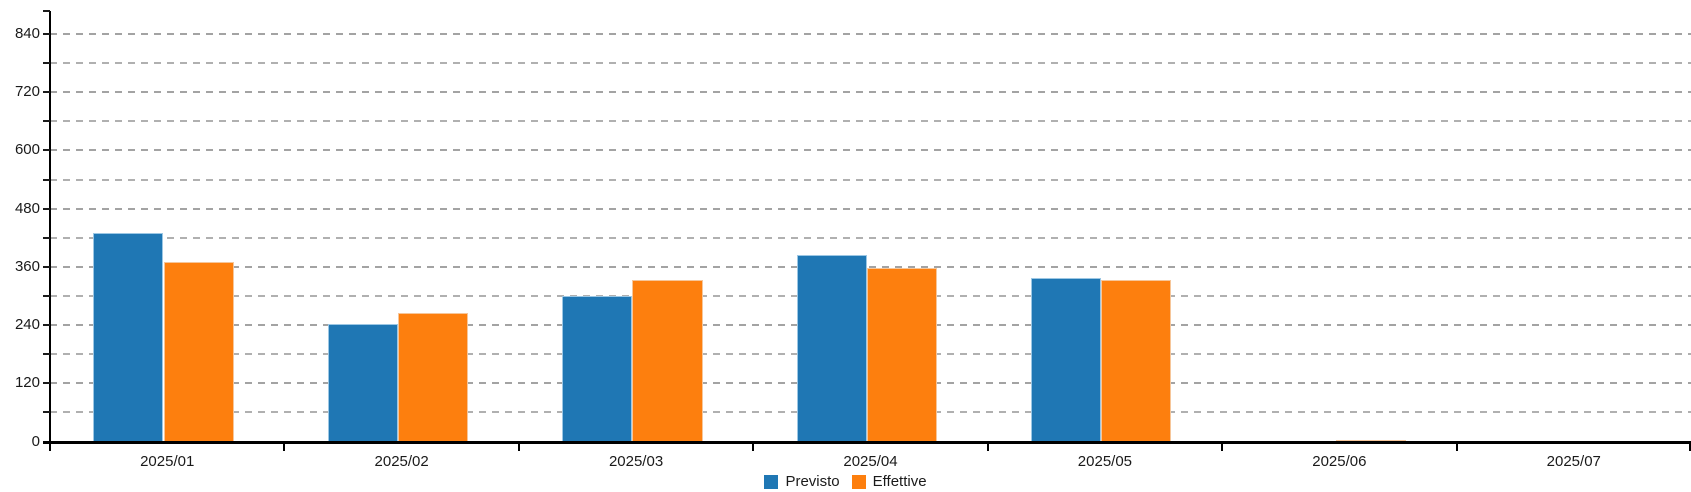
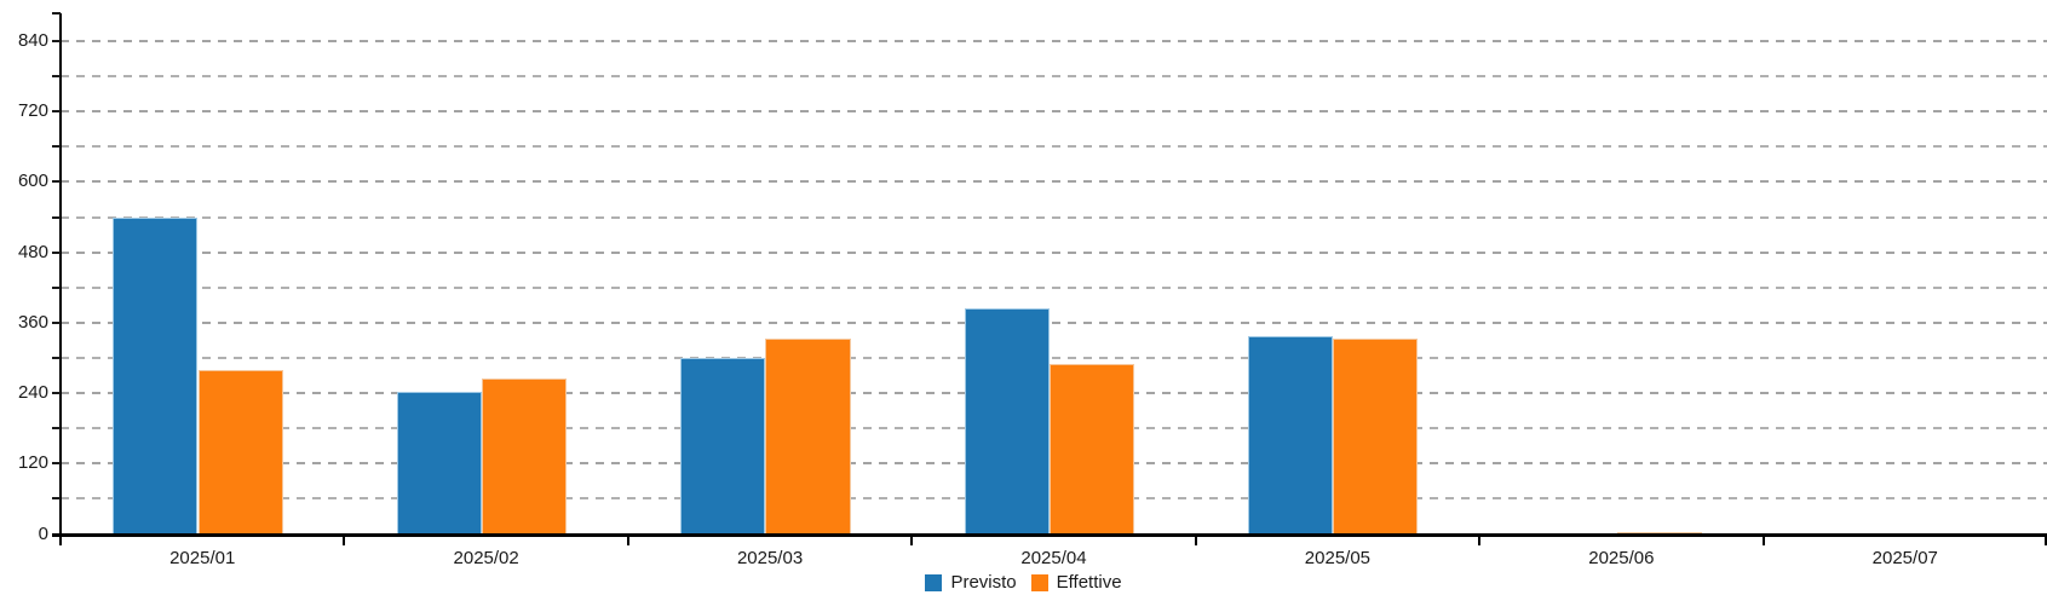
Previsto/2025/01: 430 -> 540
Effettive/2025/01: 370 -> 280
Effettive/2025/04: 360 -> 290
